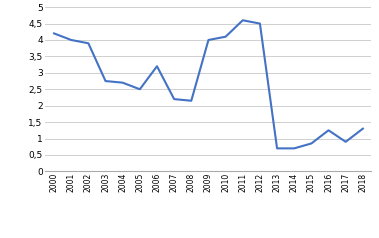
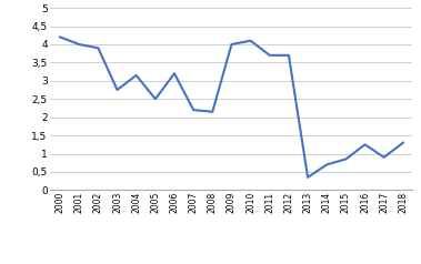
2004: 2,70 -> 3,15
2011: 4,60 -> 3,70
2012: 4,50 -> 3,70
2013: 0,70 -> 0,35
